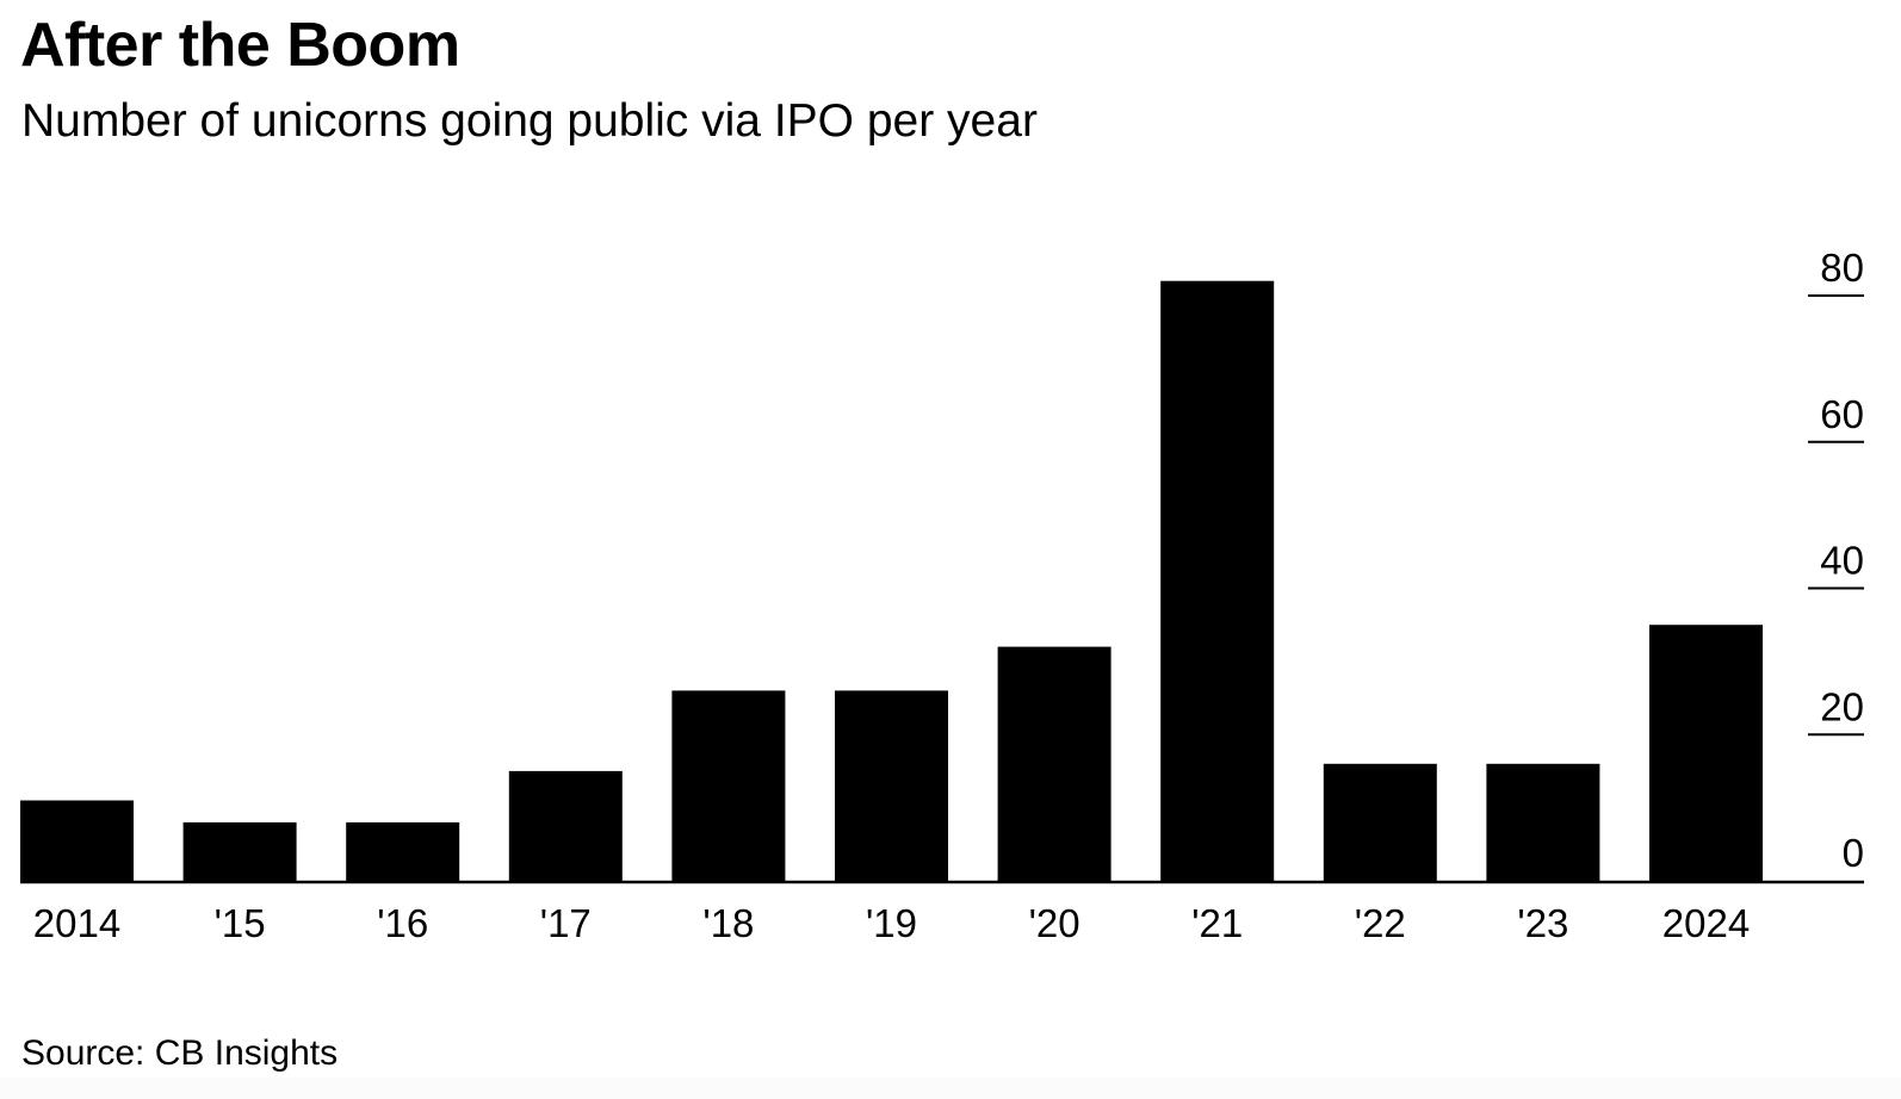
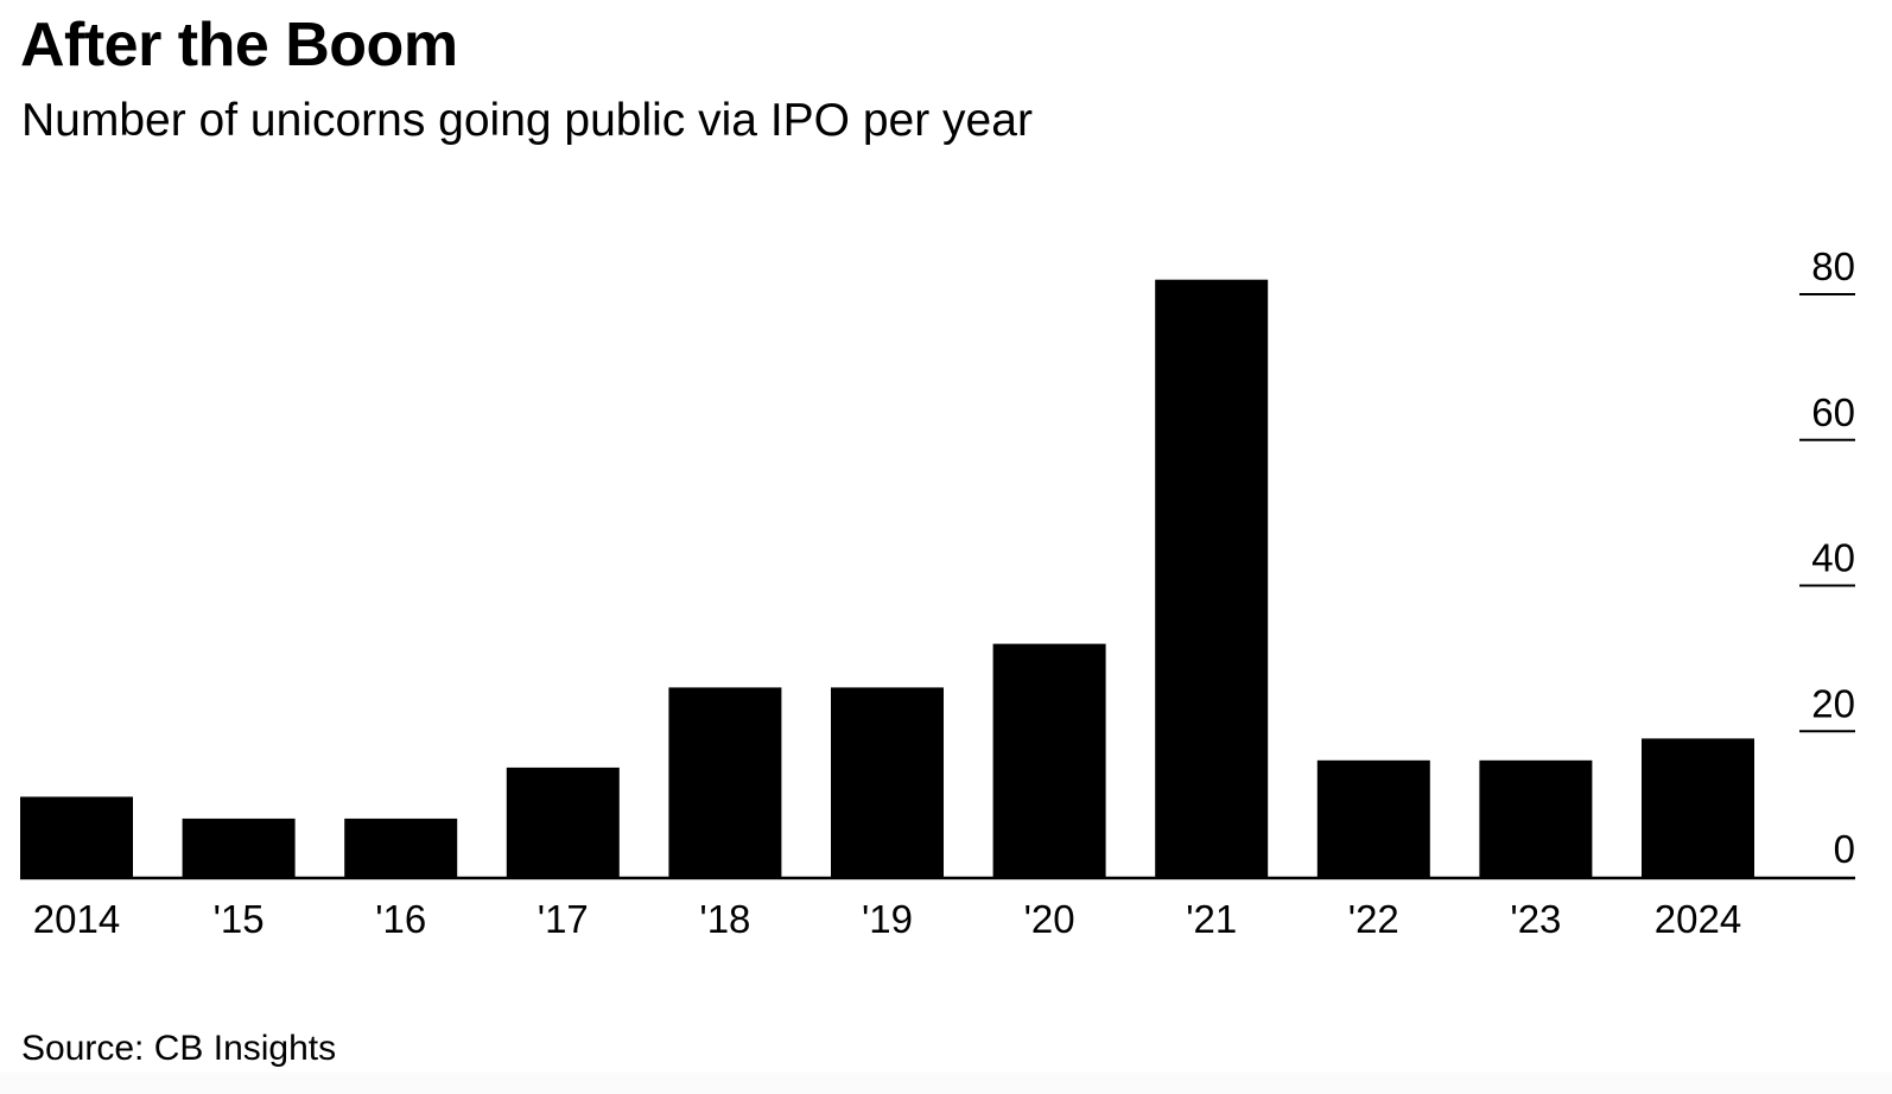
2024: 35 -> 19
